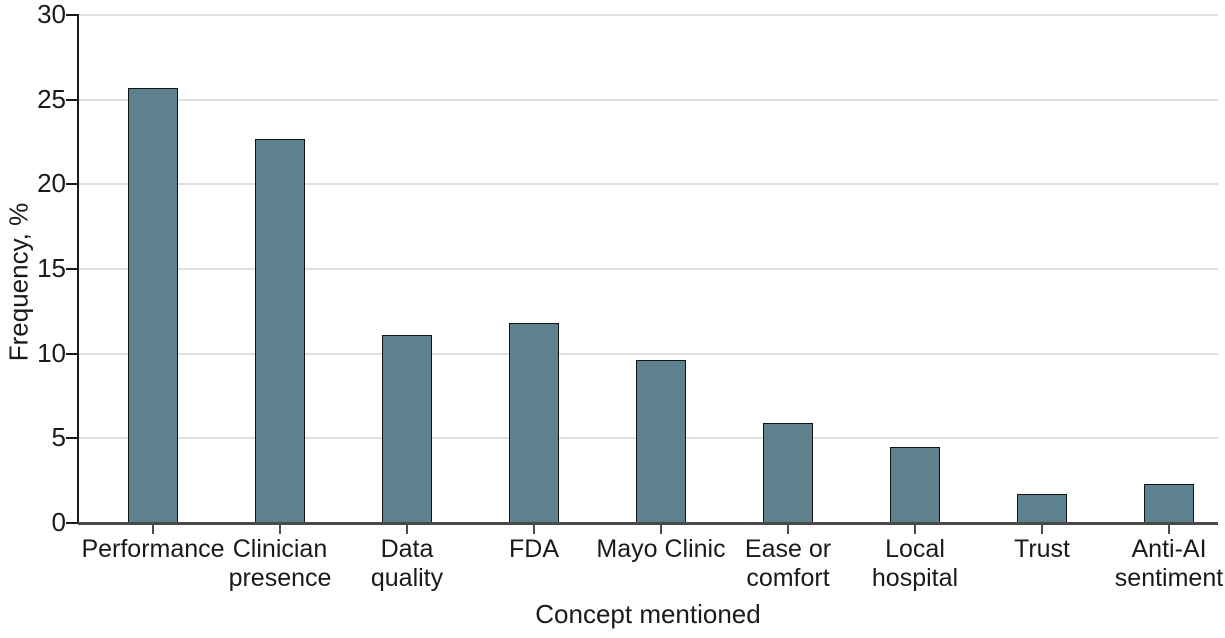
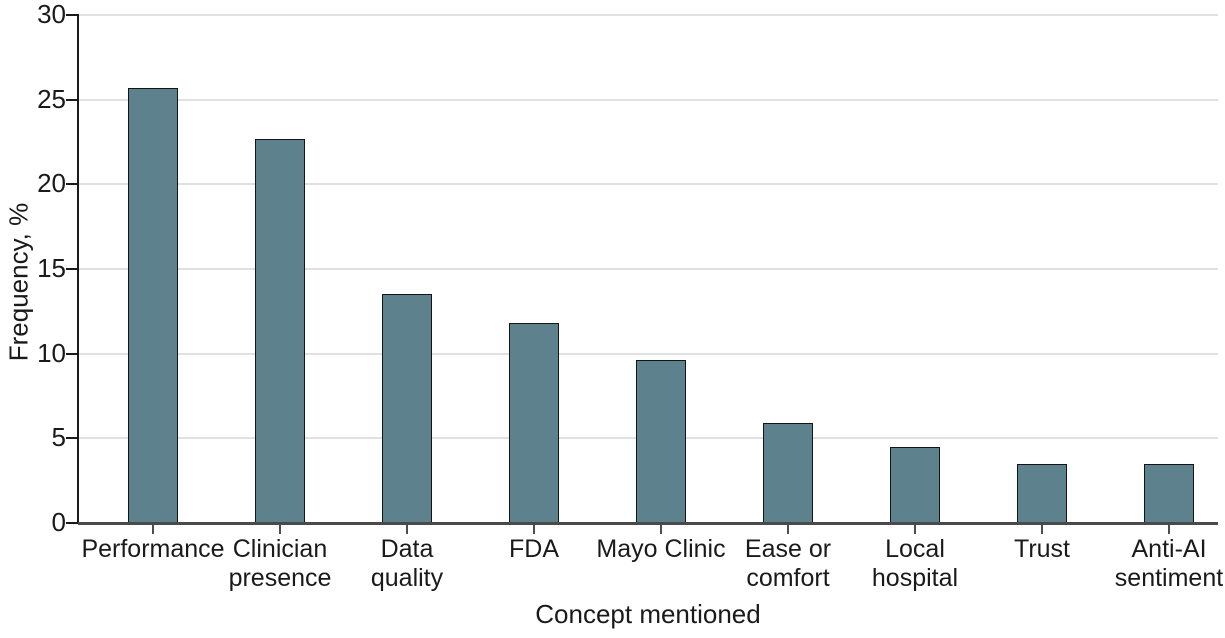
Data quality: 11.1 -> 13.5
Trust: 1.7 -> 3.5
Anti-AI sentiment: 2.3 -> 3.5
